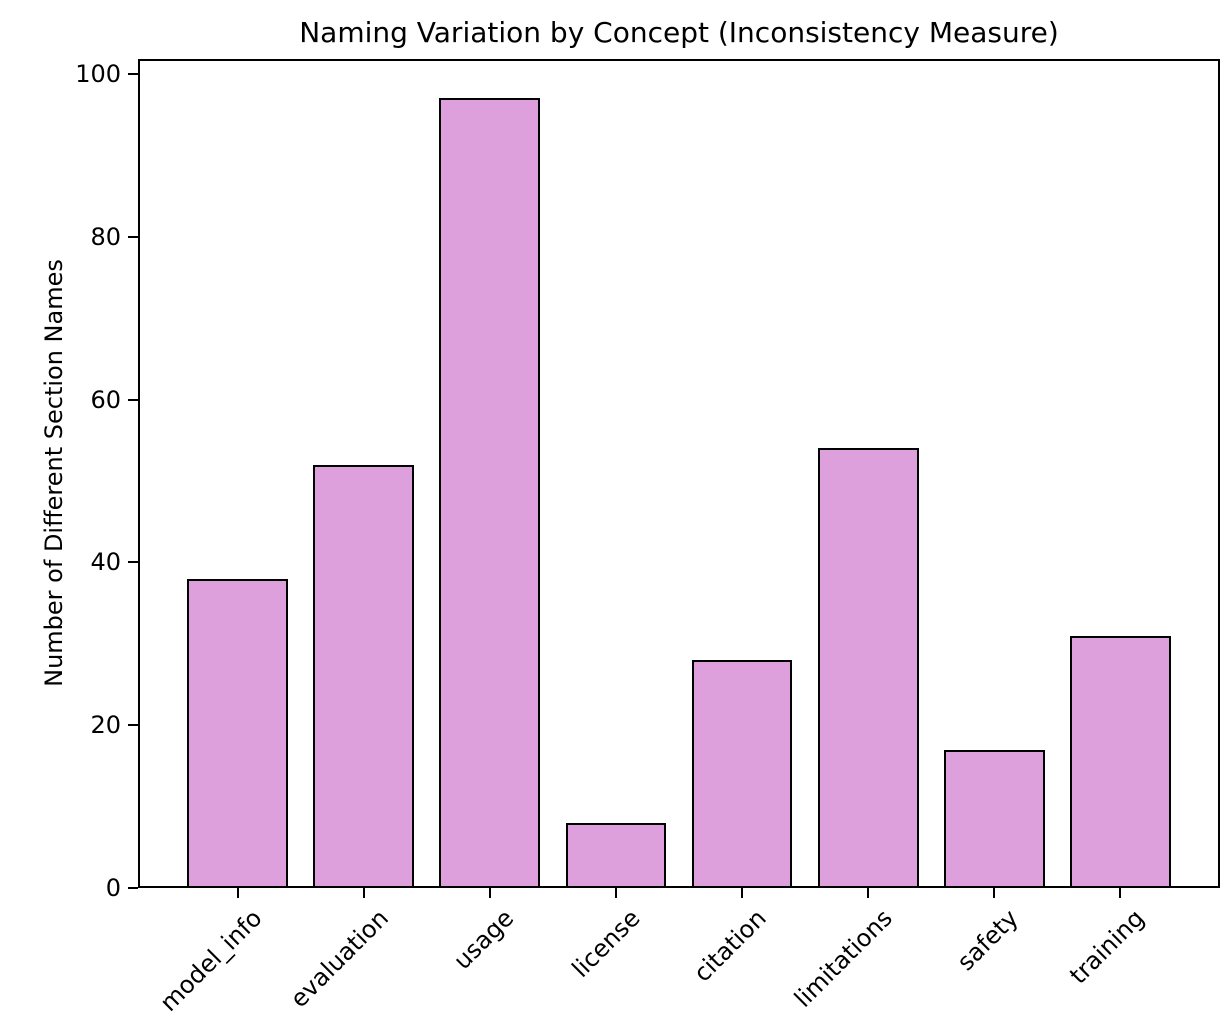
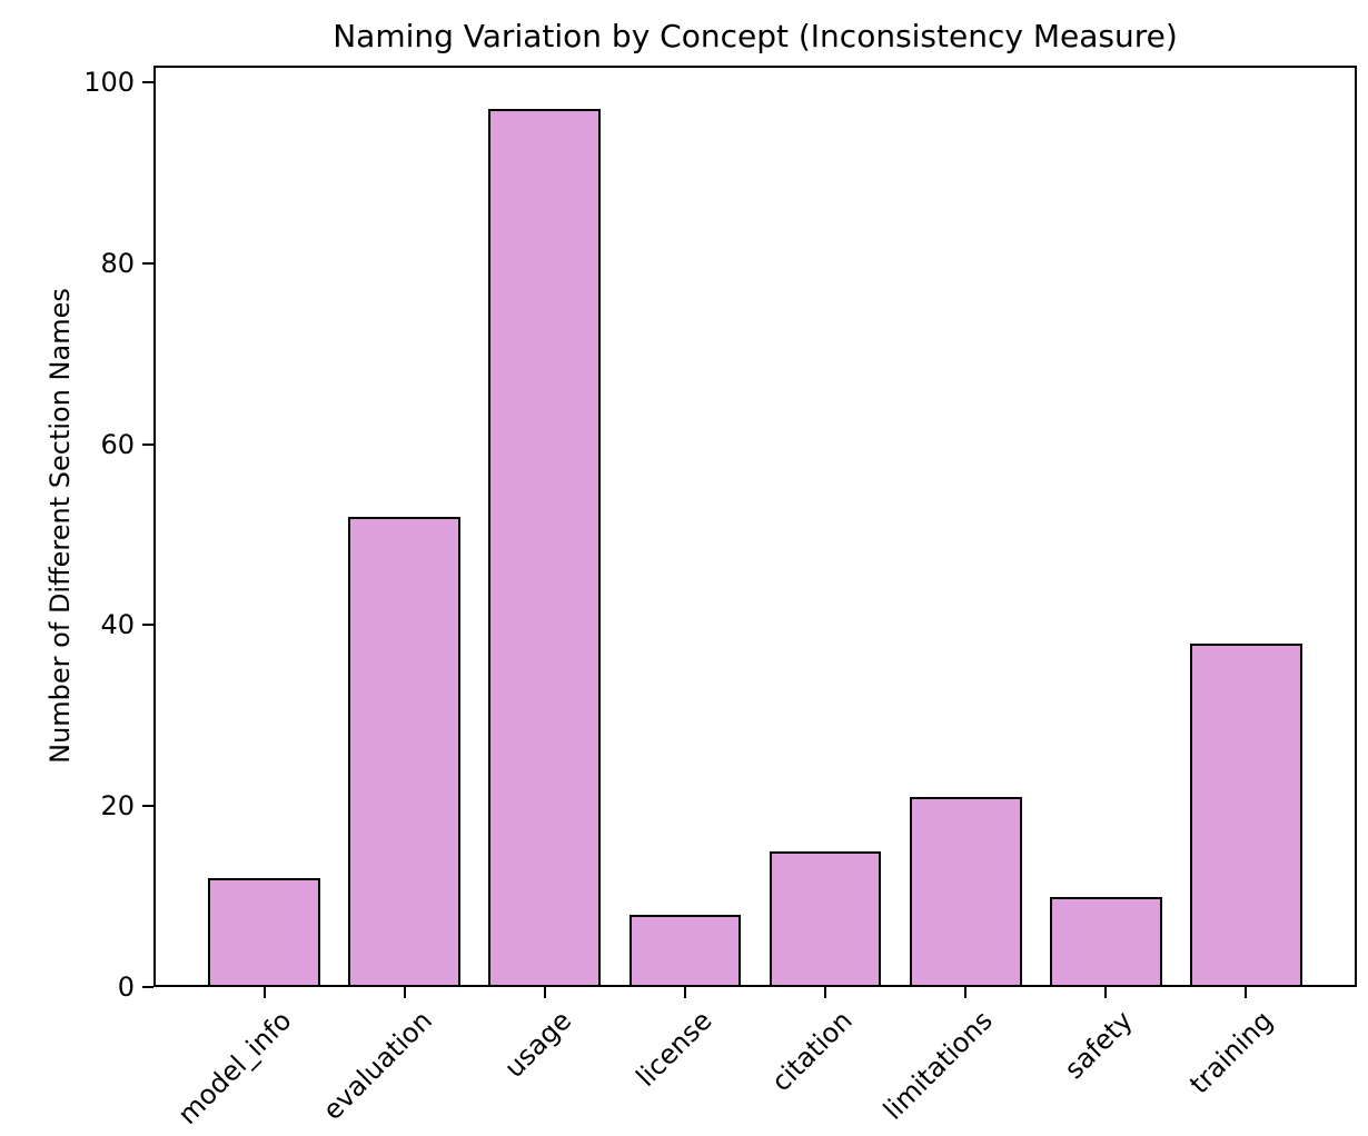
model_info: 38 -> 12
citation: 28 -> 15
limitations: 54 -> 21
safety: 17 -> 10
training: 31 -> 38
